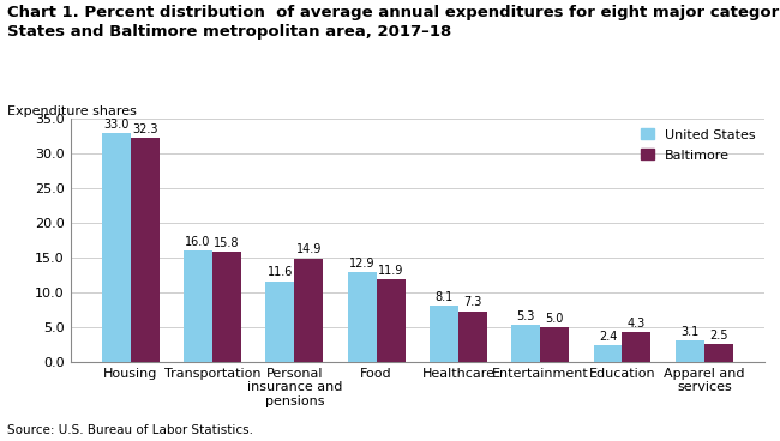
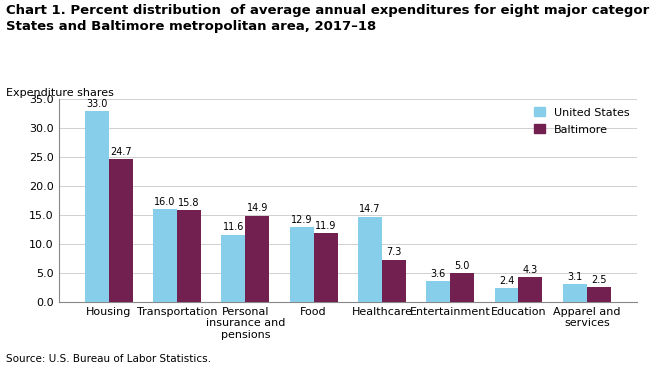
Baltimore/Housing: 32.3 -> 24.7
United States/Healthcare: 8.1 -> 14.7
United States/Entertainment: 5.3 -> 3.6
